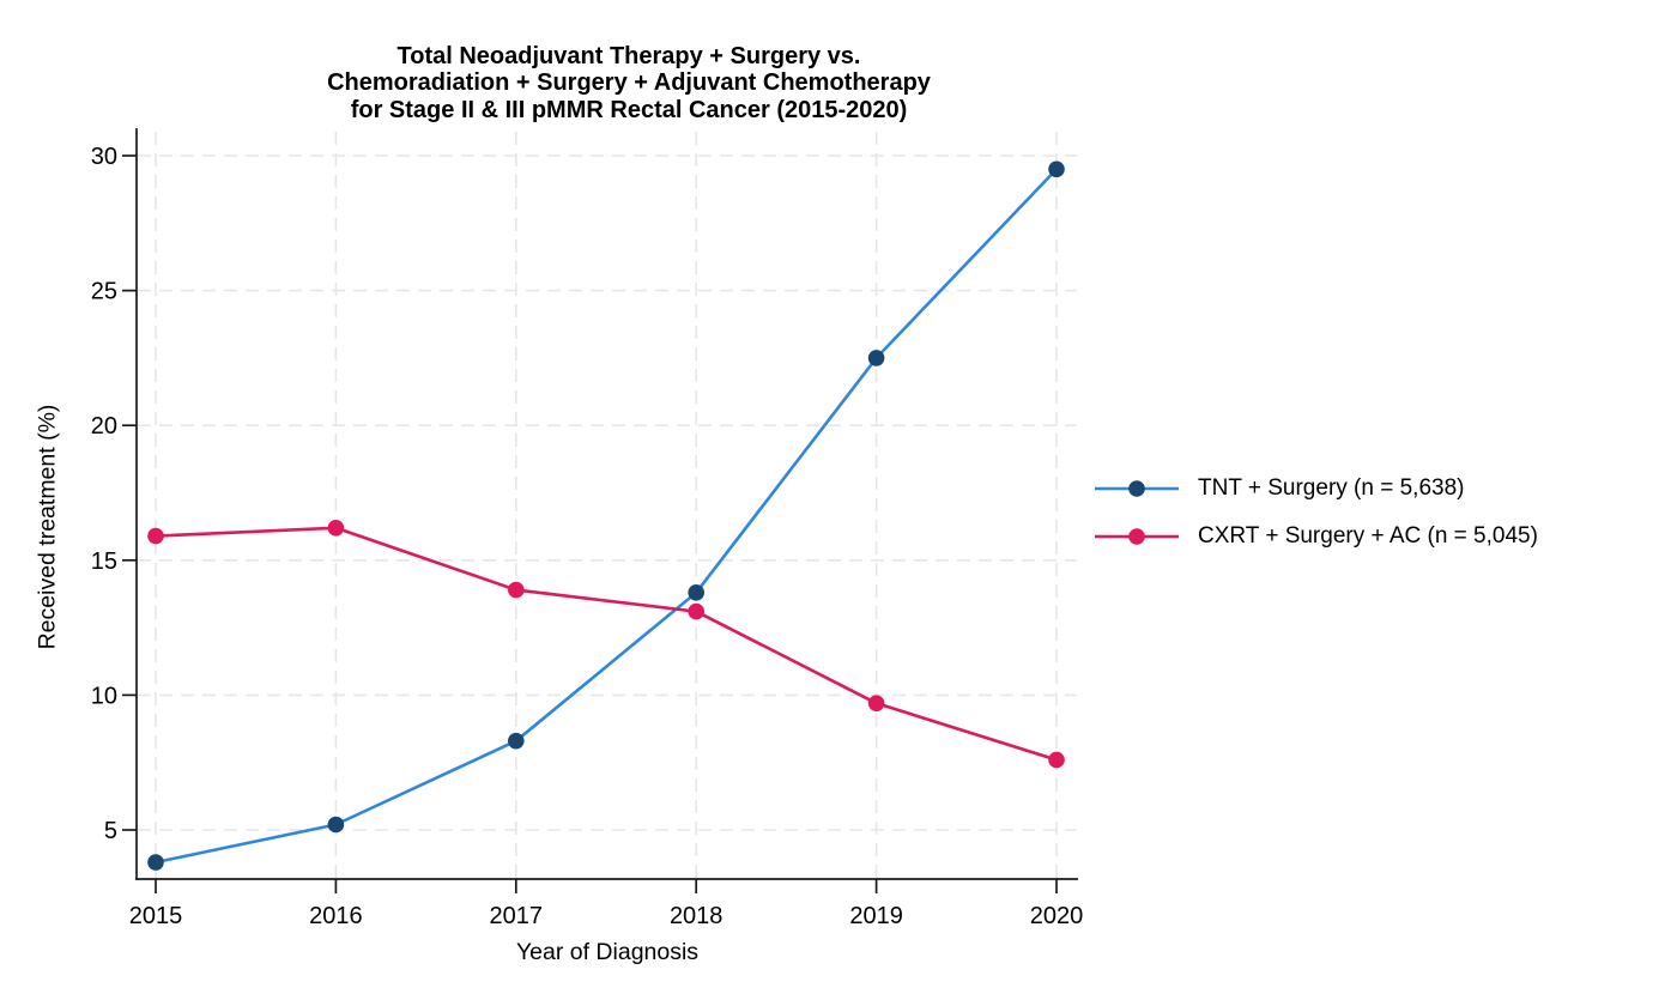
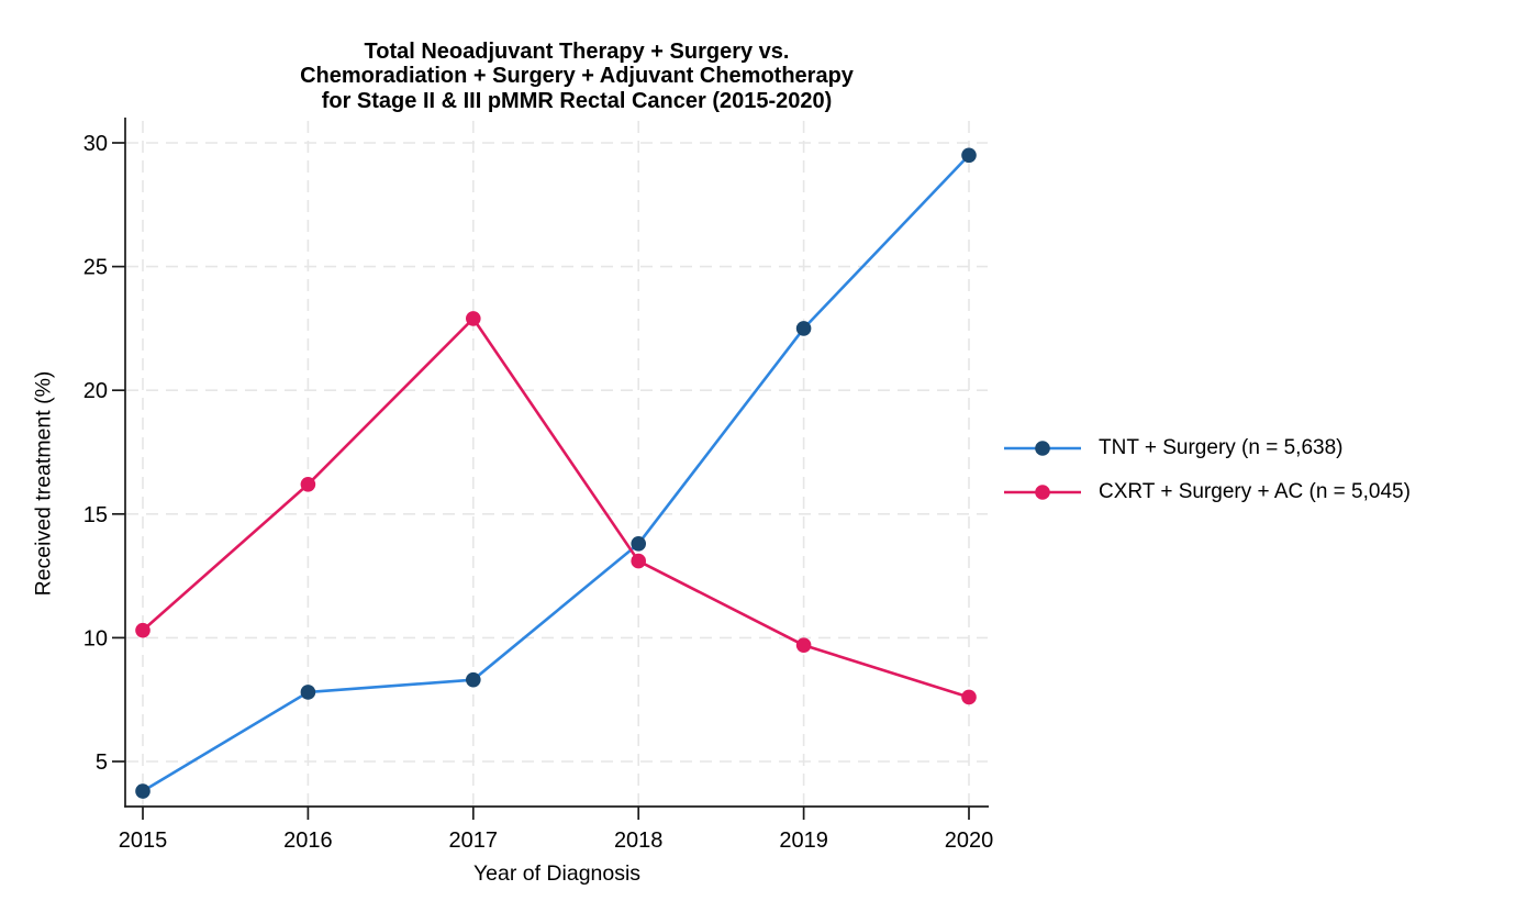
CXRT + Surgery + AC (n = 5,045)/2015: 15.9 -> 10.3
TNT + Surgery (n = 5,638)/2016: 5.2 -> 7.8
CXRT + Surgery + AC (n = 5,045)/2017: 13.9 -> 22.9
